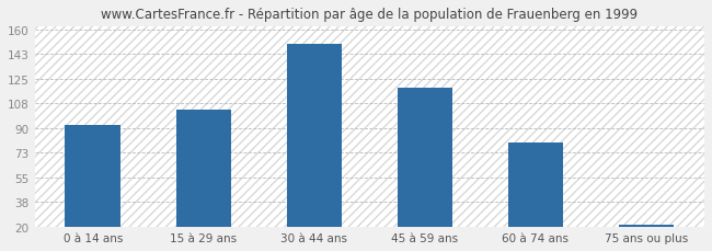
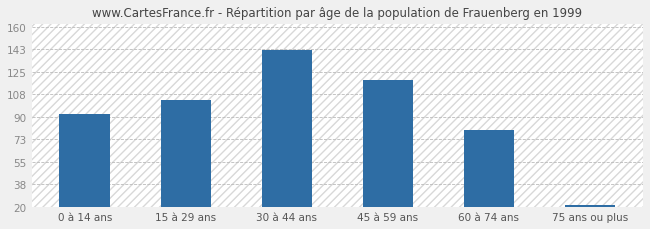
30 à 44 ans: 150 -> 142
